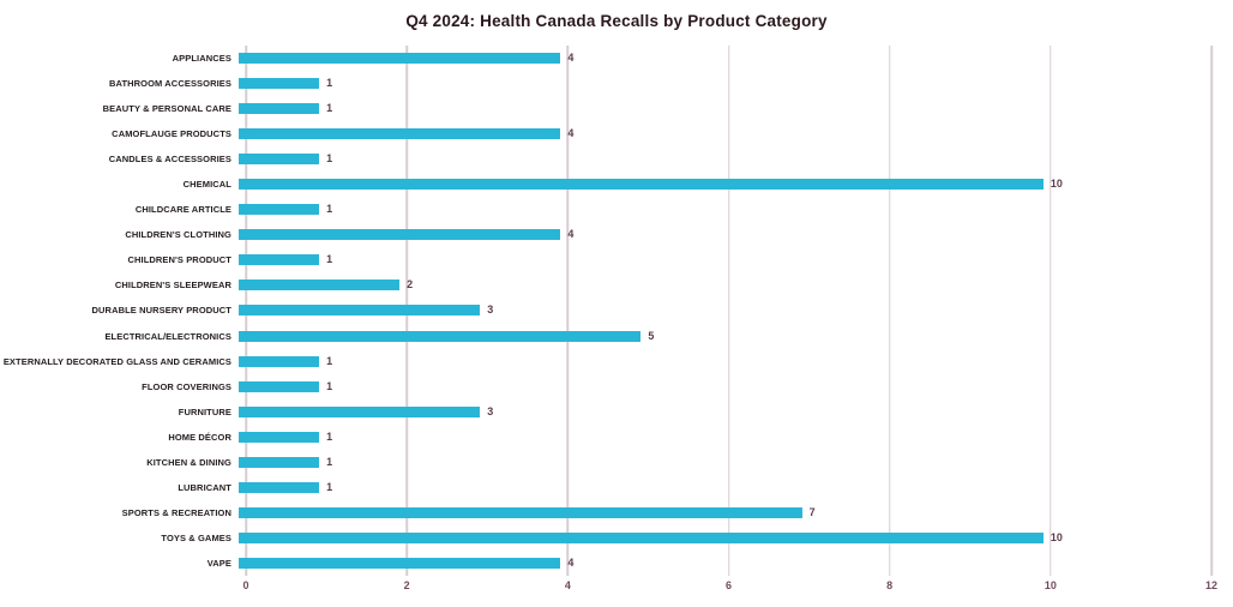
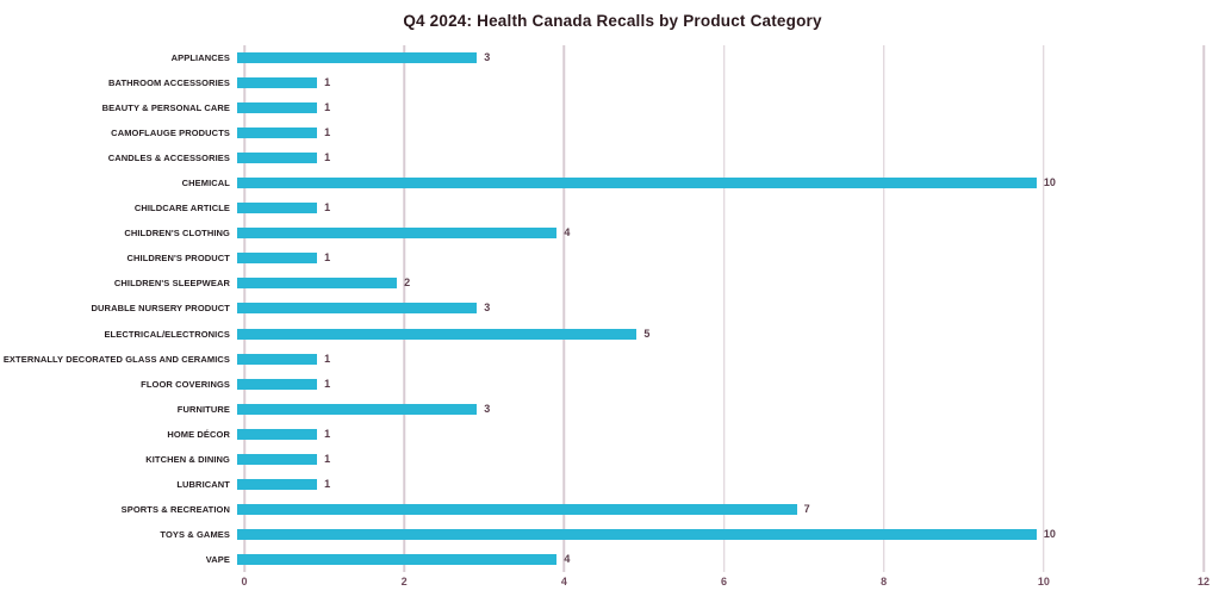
APPLIANCES: 4 -> 3
CAMOFLAUGE PRODUCTS: 4 -> 1
